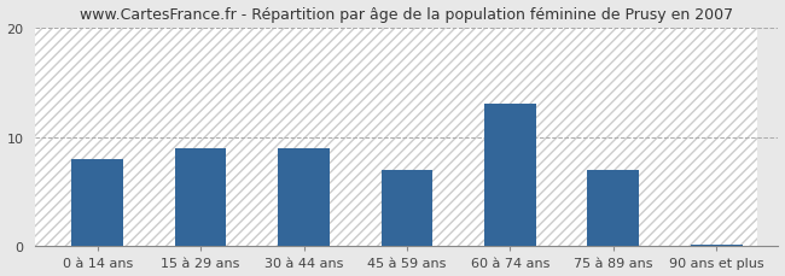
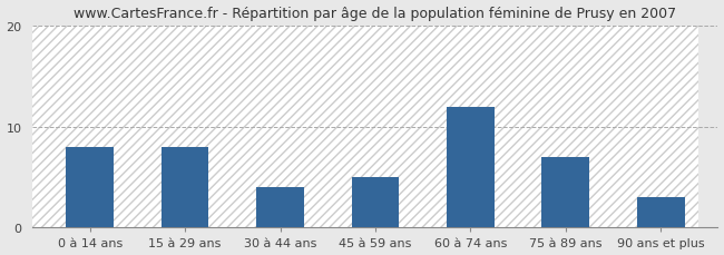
15 à 29 ans: 9.0 -> 8.0
30 à 44 ans: 9.0 -> 4.0
45 à 59 ans: 7.0 -> 5.0
60 à 74 ans: 13.0 -> 12.0
90 ans et plus: 0.2 -> 3.0
